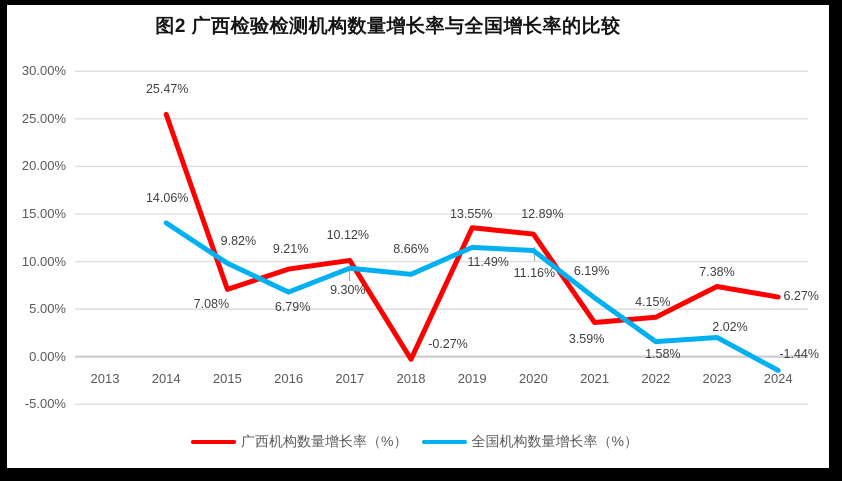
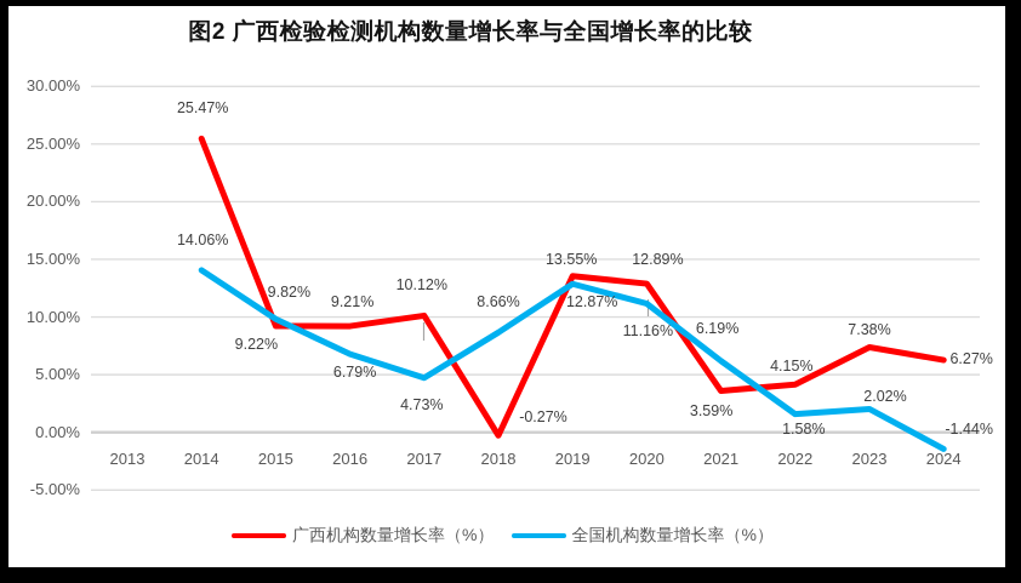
广西机构数量增长率（%）/2015: 7.08% -> 9.22%
全国机构数量增长率（%）/2017: 9.30% -> 4.73%
全国机构数量增长率（%）/2019: 11.49% -> 12.87%
